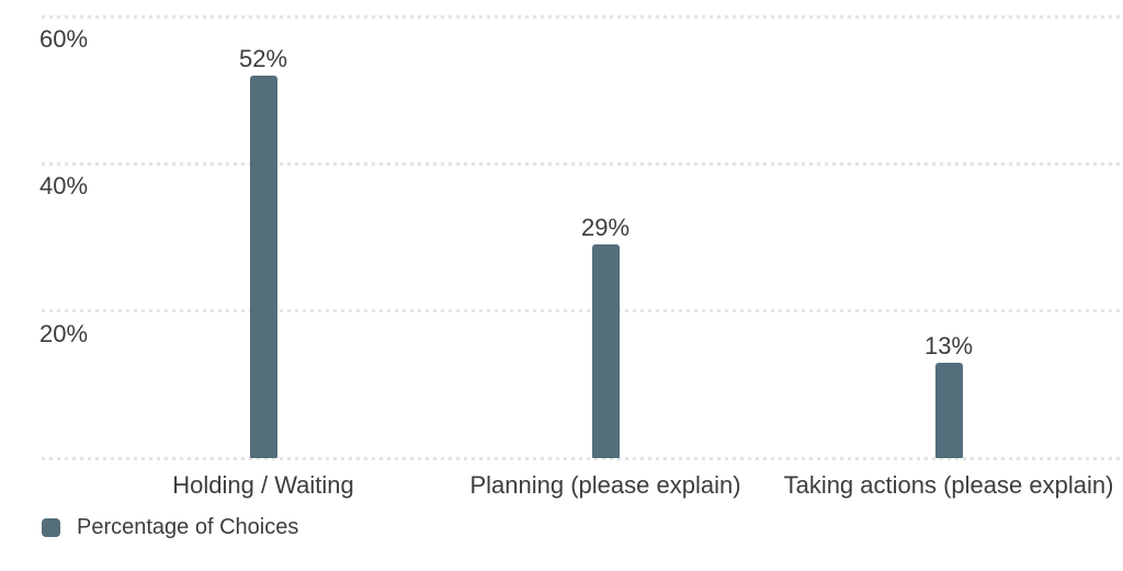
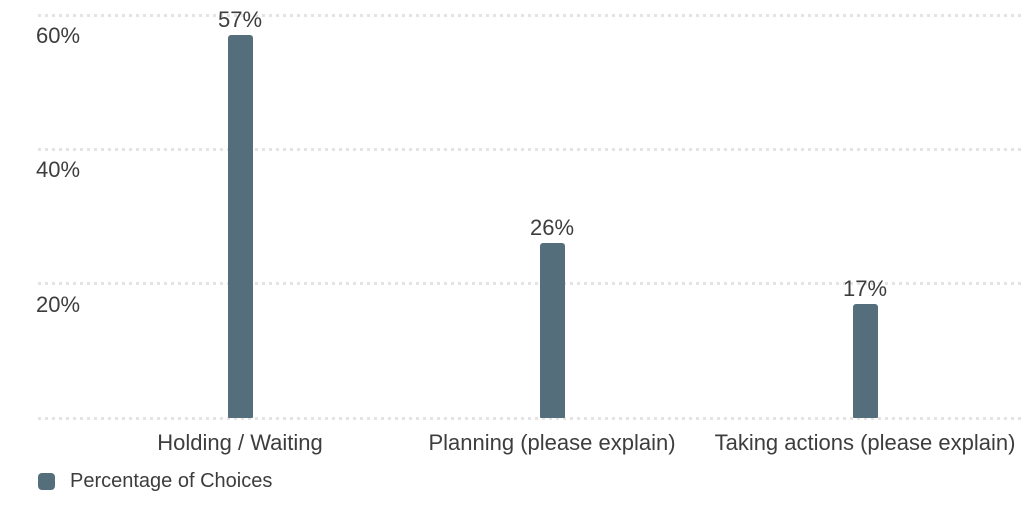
Holding / Waiting: 52% -> 57%
Planning (please explain): 29% -> 26%
Taking actions (please explain): 13% -> 17%
